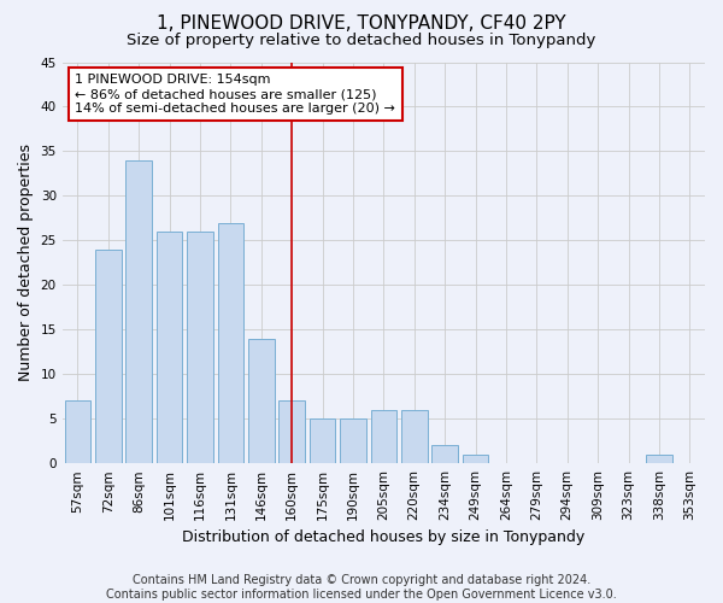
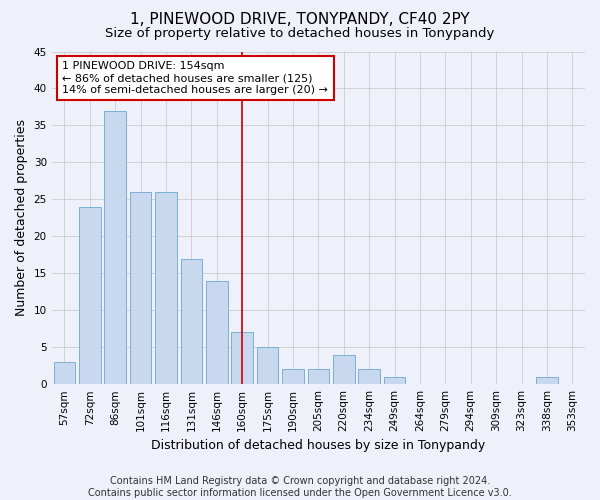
57sqm: 7 -> 3
86sqm: 34 -> 37
131sqm: 27 -> 17
190sqm: 5 -> 2
205sqm: 6 -> 2
220sqm: 6 -> 4
